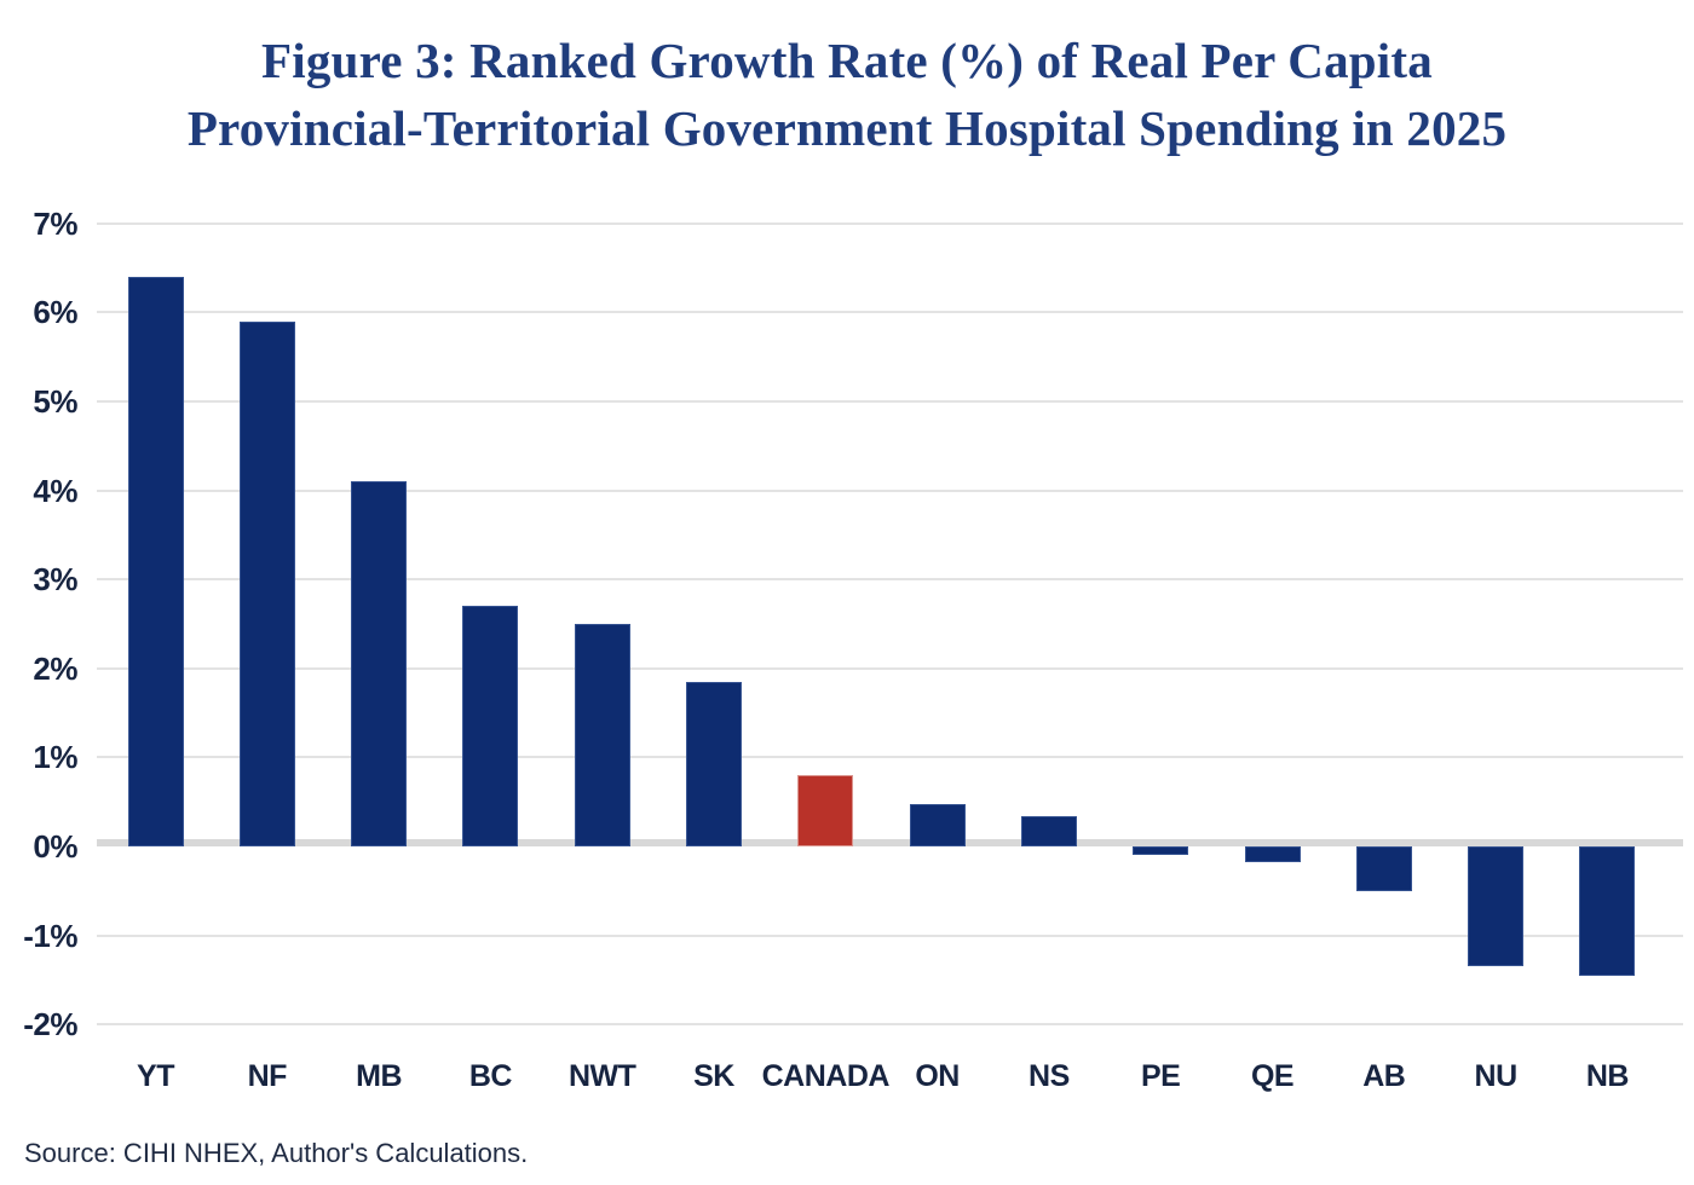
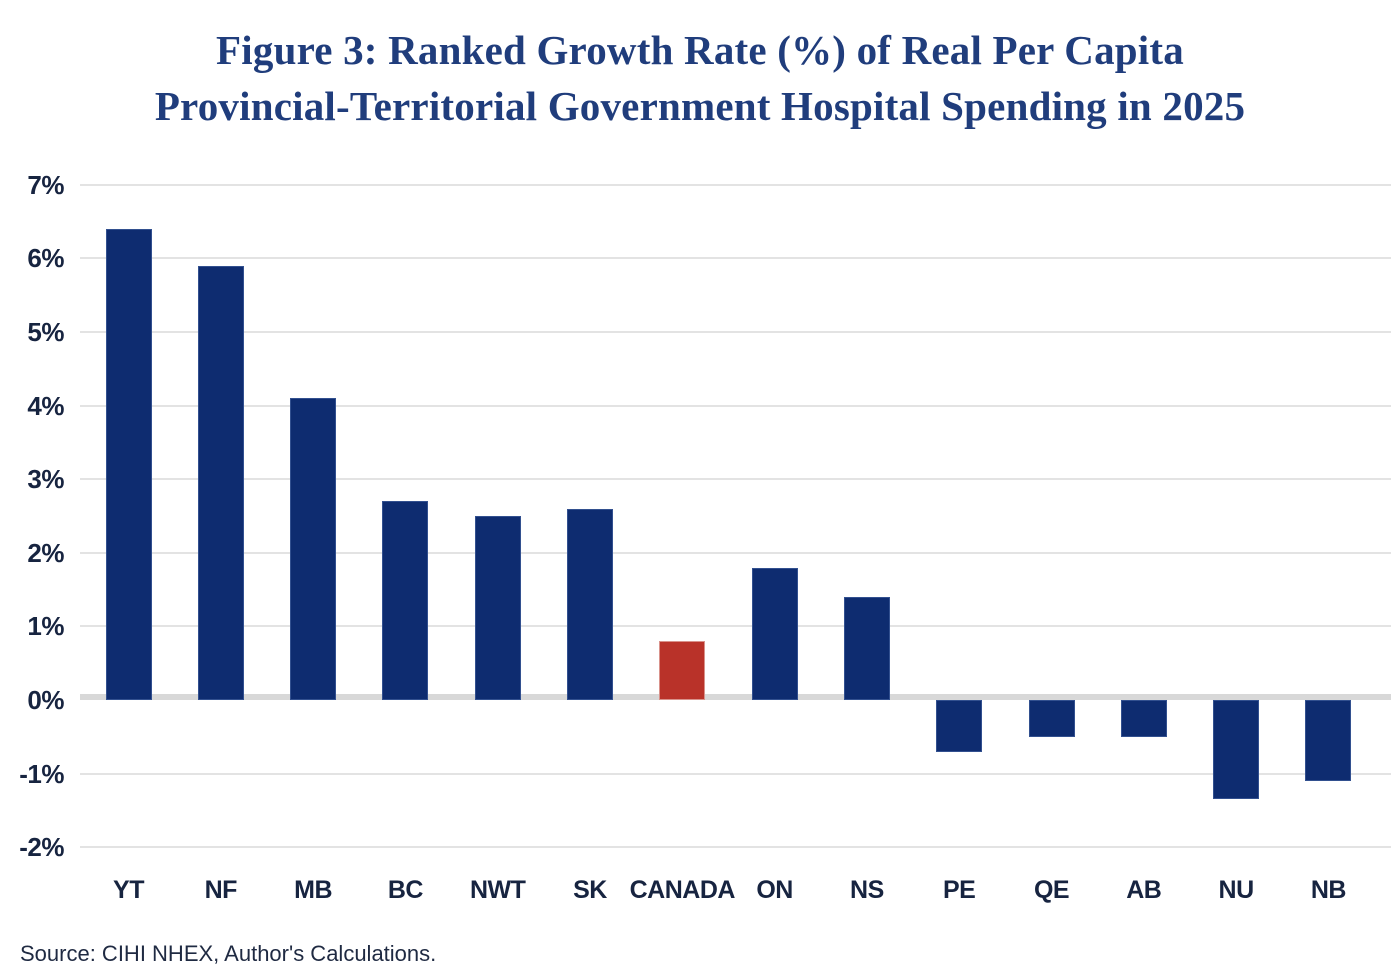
SK: 1.9% -> 2.6%
ON: 0.5% -> 1.8%
NS: 0.3% -> 1.4%
PE: -0.1% -> -0.7%
QE: -0.2% -> -0.5%
NB: -1.4% -> -1.1%
